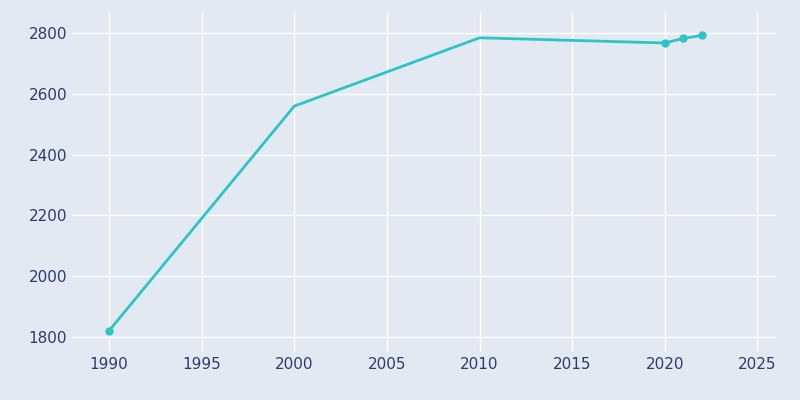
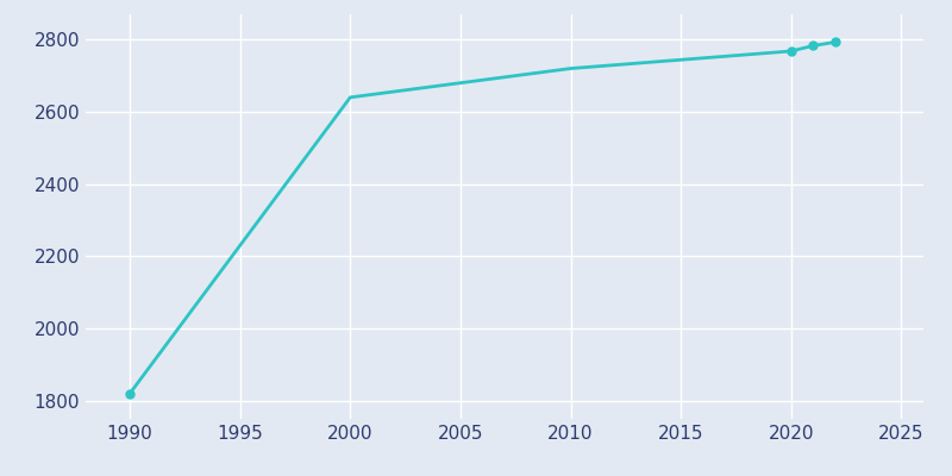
2000: 2560 -> 2640
2010: 2785 -> 2720
